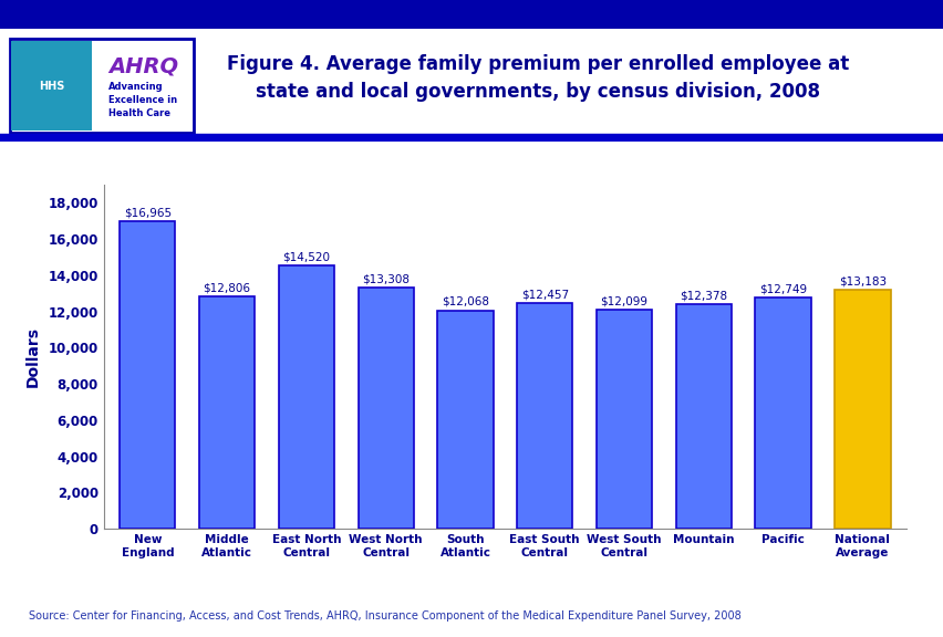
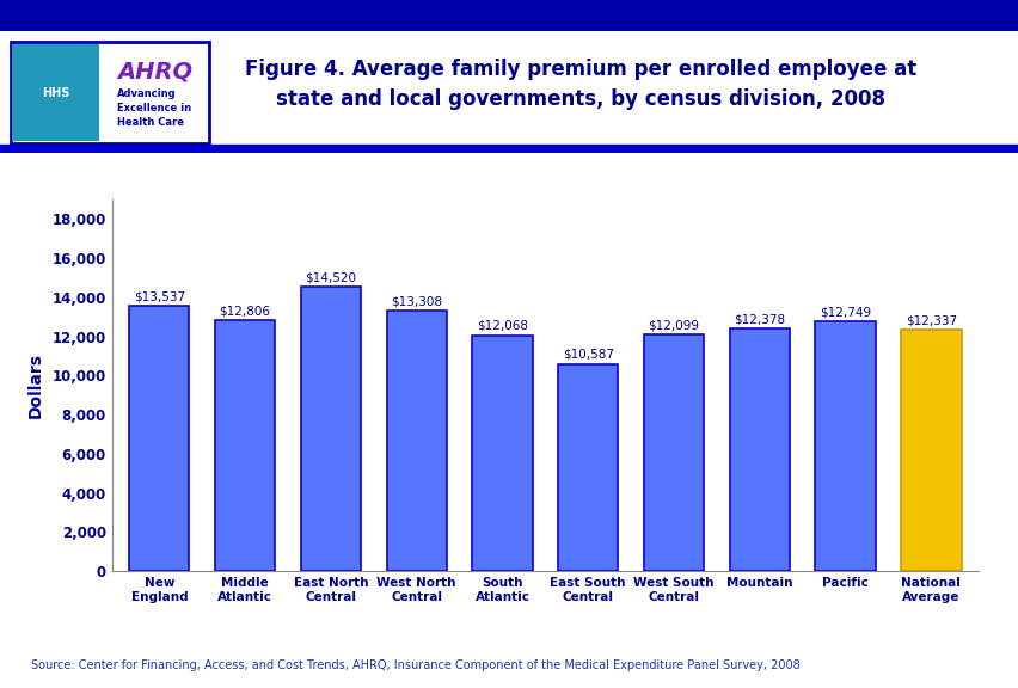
New England: $16,965 -> $13,537
East South Central: $12,457 -> $10,587
National Average: $13,183 -> $12,337
